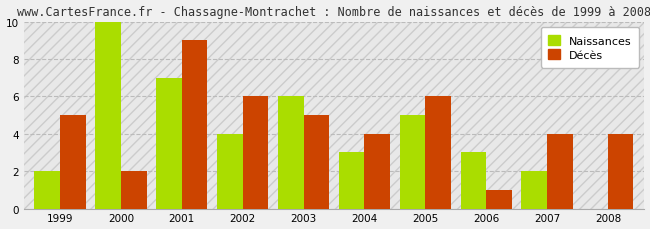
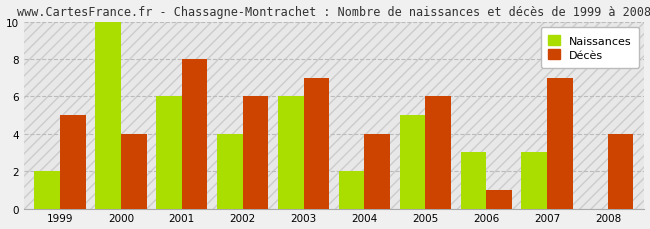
Décès/2000: 2 -> 4
Naissances/2001: 7 -> 6
Décès/2001: 9 -> 8
Décès/2003: 5 -> 7
Naissances/2004: 3 -> 2
Naissances/2007: 2 -> 3
Décès/2007: 4 -> 7
